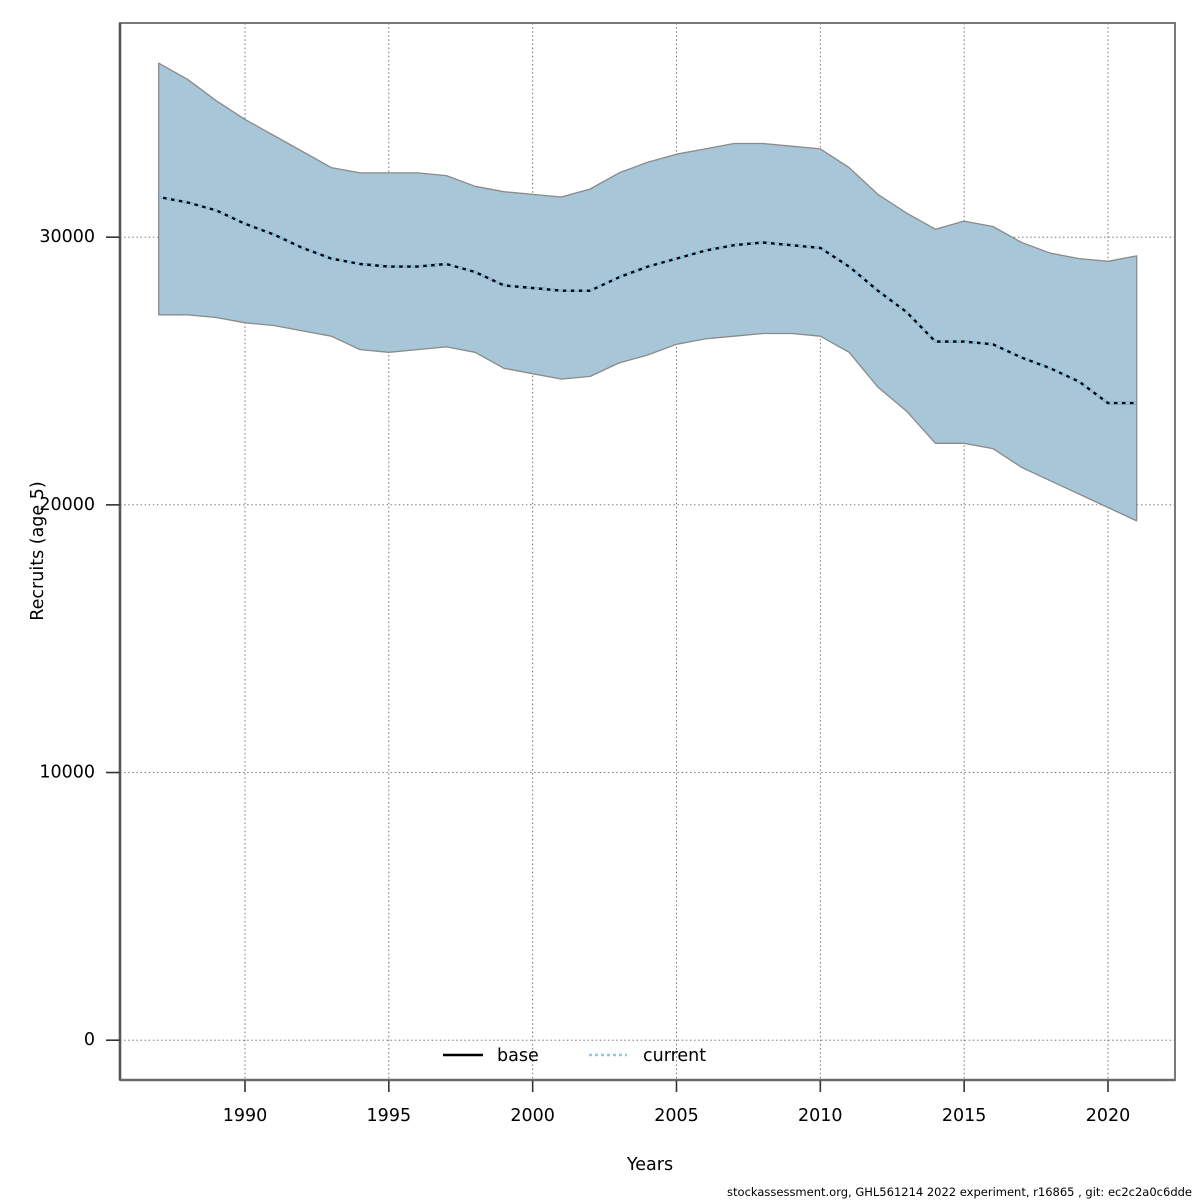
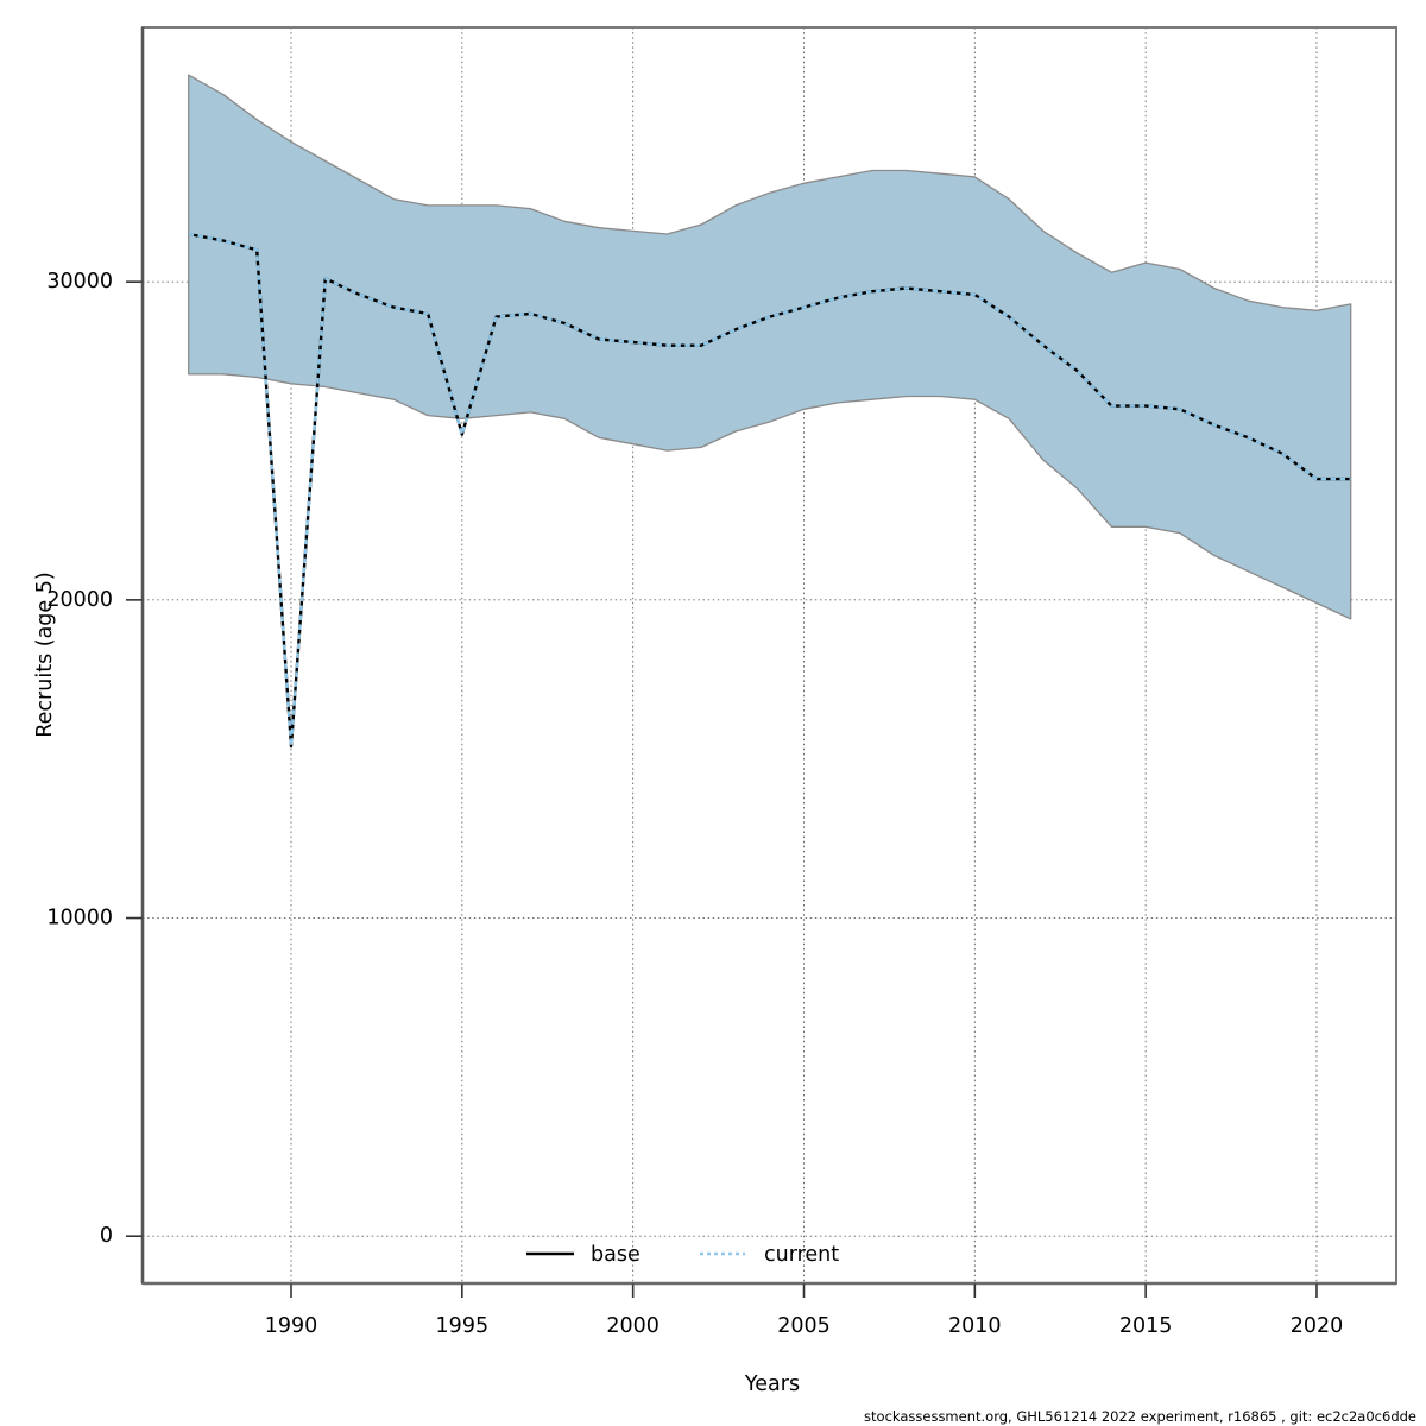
base/1990: 30500 -> 15400
base/1995: 28900 -> 25200
current/2000: 28100 -> 29700
